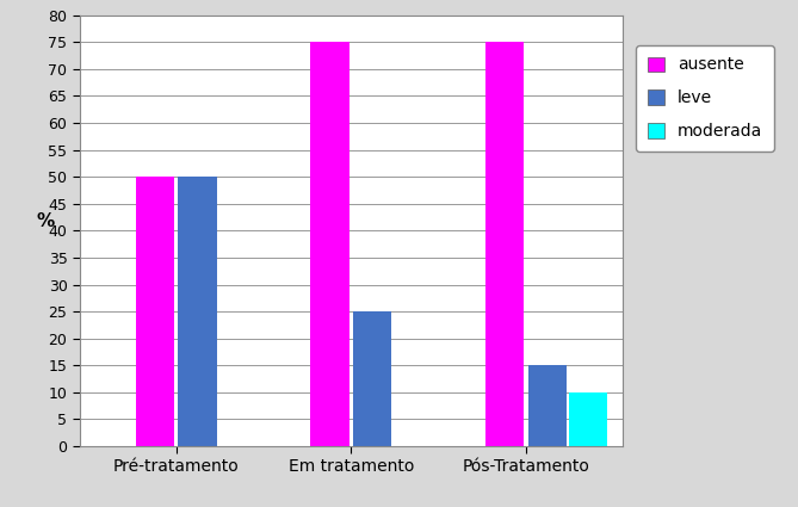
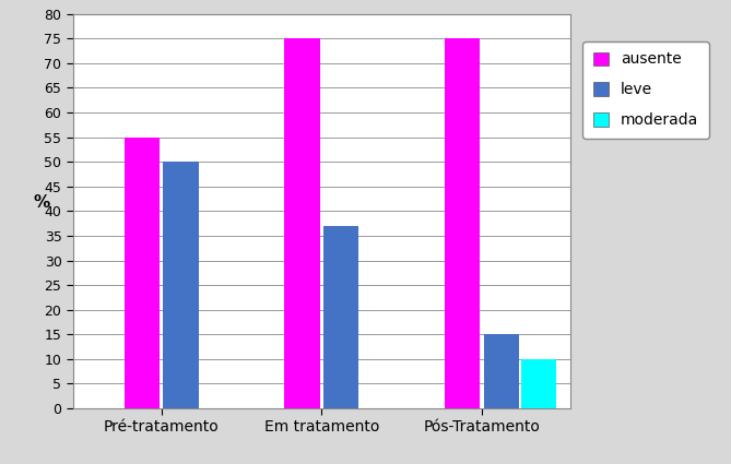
ausente/Pré-tratamento: 50 -> 55
leve/Em tratamento: 25 -> 37
